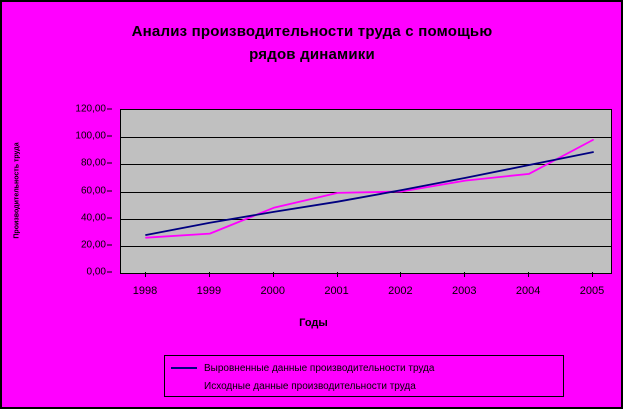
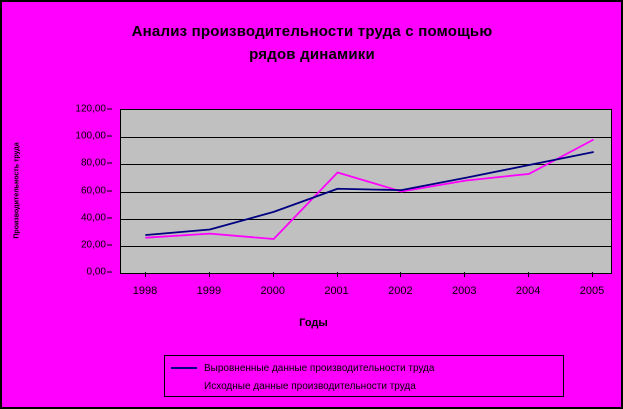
Выровненные данные производительности труда/1999: 37 -> 32
Исходные данные производительности труда/2000: 48 -> 25
Выровненные данные производительности труда/2001: 52 -> 62
Исходные данные производительности труда/2001: 59 -> 74
